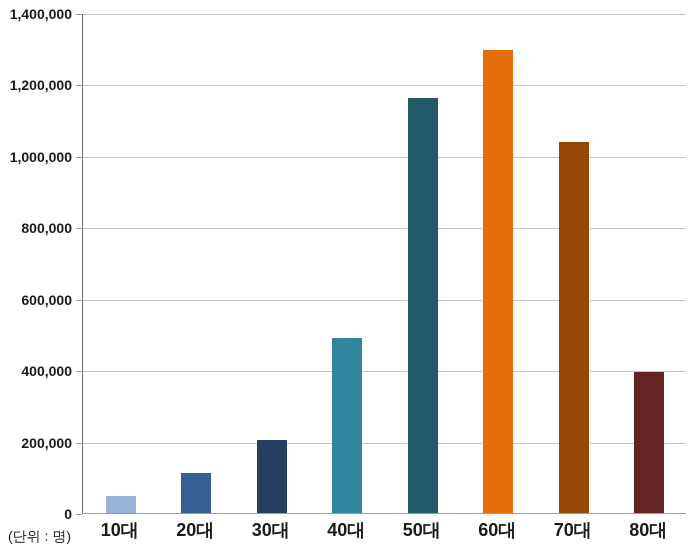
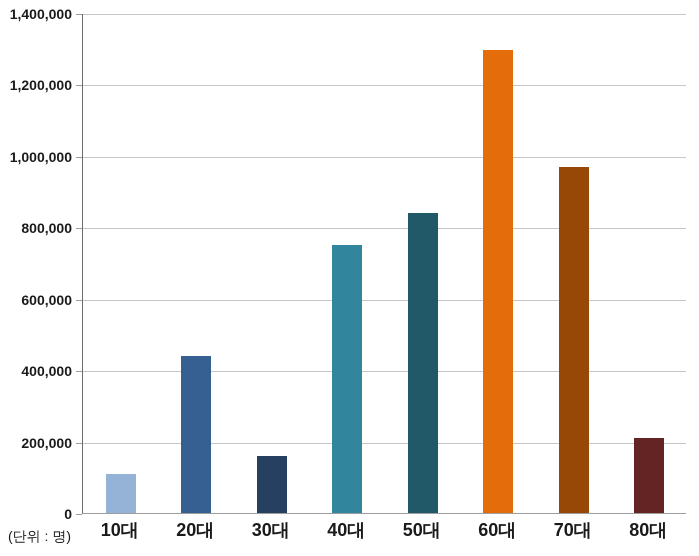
10대: 50000 -> 110000
20대: 110000 -> 440000
30대: 200000 -> 160000
40대: 490000 -> 750000
50대: 1160000 -> 840000
70대: 1040000 -> 970000
80대: 390000 -> 210000
